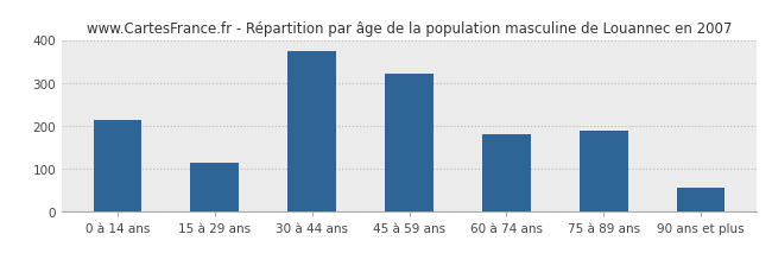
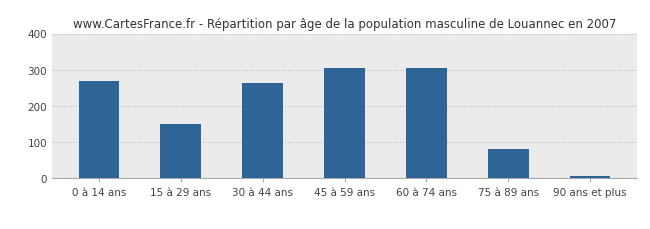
0 à 14 ans: 215 -> 268
15 à 29 ans: 115 -> 150
30 à 44 ans: 375 -> 262
45 à 59 ans: 320 -> 304
60 à 74 ans: 180 -> 304
75 à 89 ans: 190 -> 80
90 ans et plus: 55 -> 7
